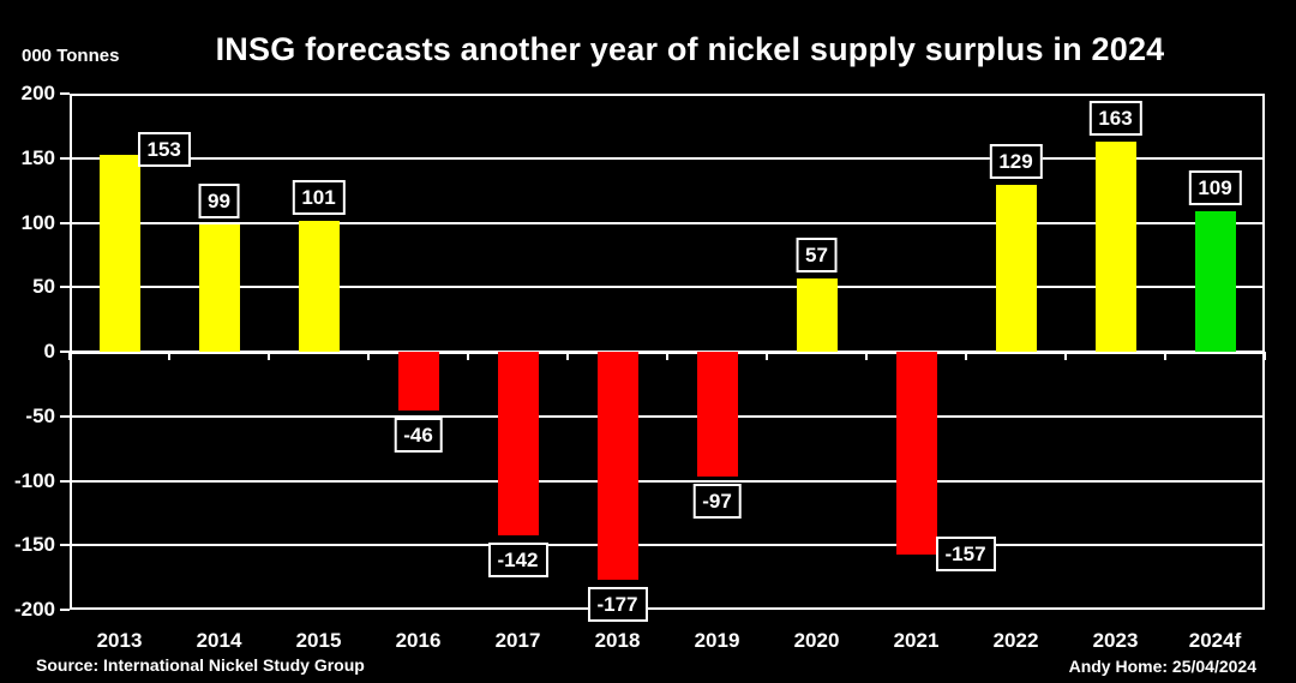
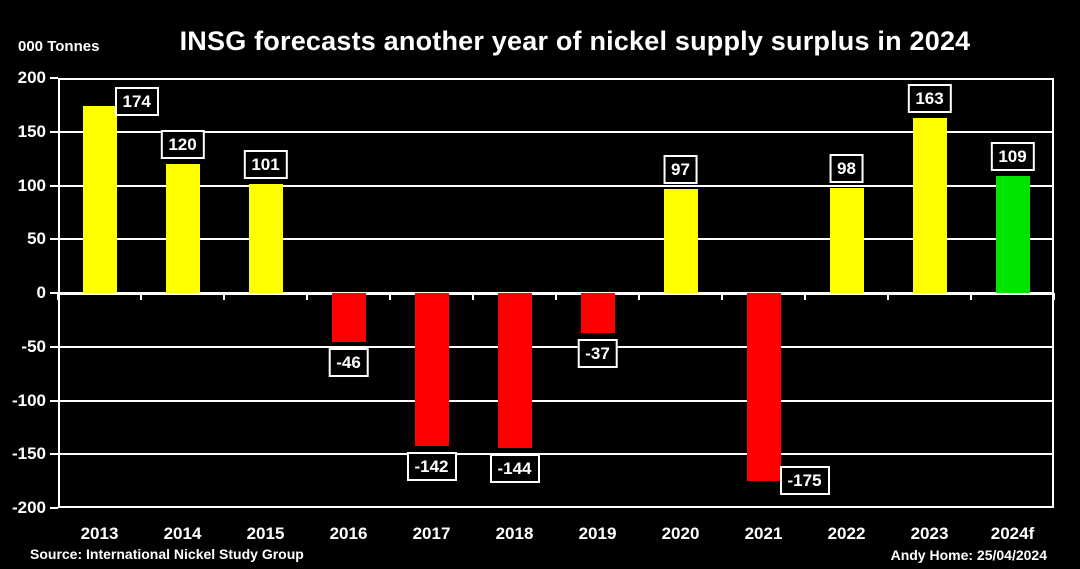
2013: 153 -> 174
2014: 99 -> 120
2018: -177 -> -144
2019: -97 -> -37
2020: 57 -> 97
2021: -157 -> -175
2022: 129 -> 98
